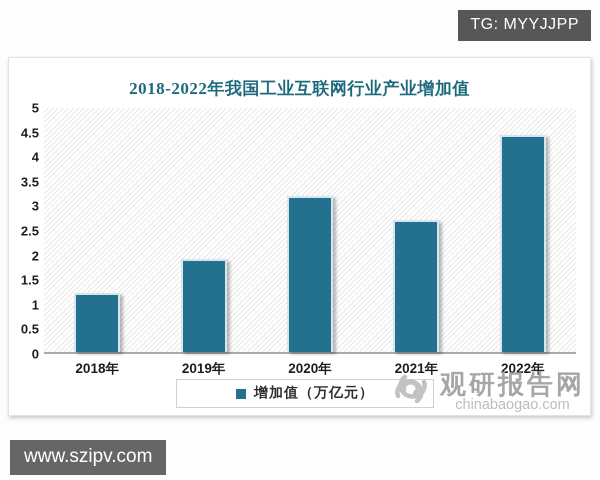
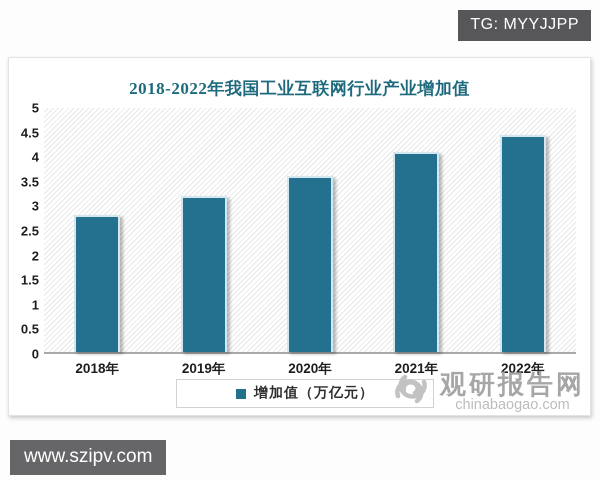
2018年: 1.2 -> 2.8
2019年: 1.9 -> 3.2
2020年: 3.2 -> 3.6
2021年: 2.7 -> 4.1
